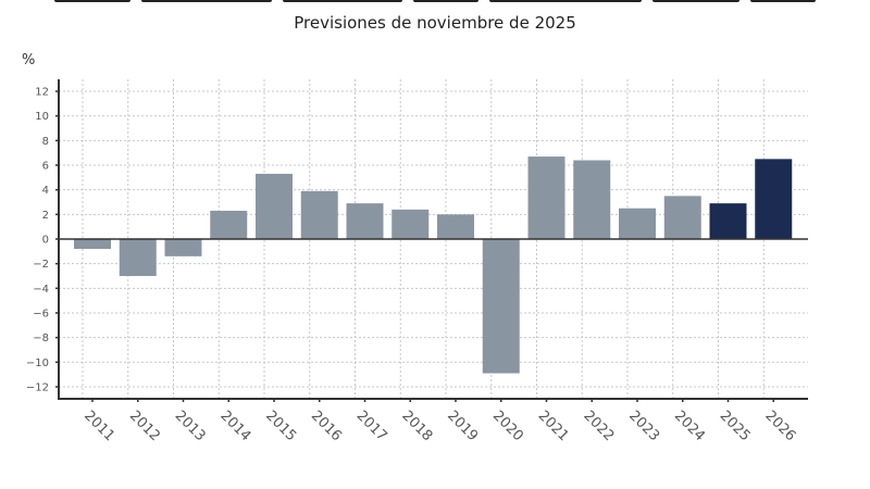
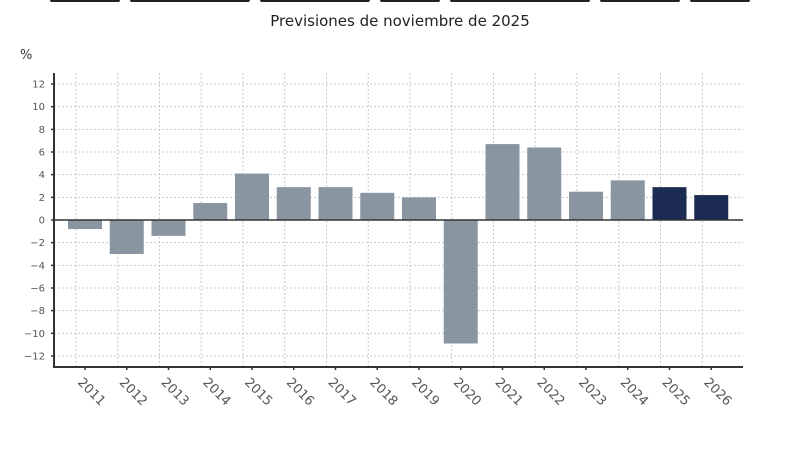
2014: 2.3 -> 1.5
2015: 5.3 -> 4.1
2016: 3.9 -> 2.9
2026: 6.5 -> 2.2
